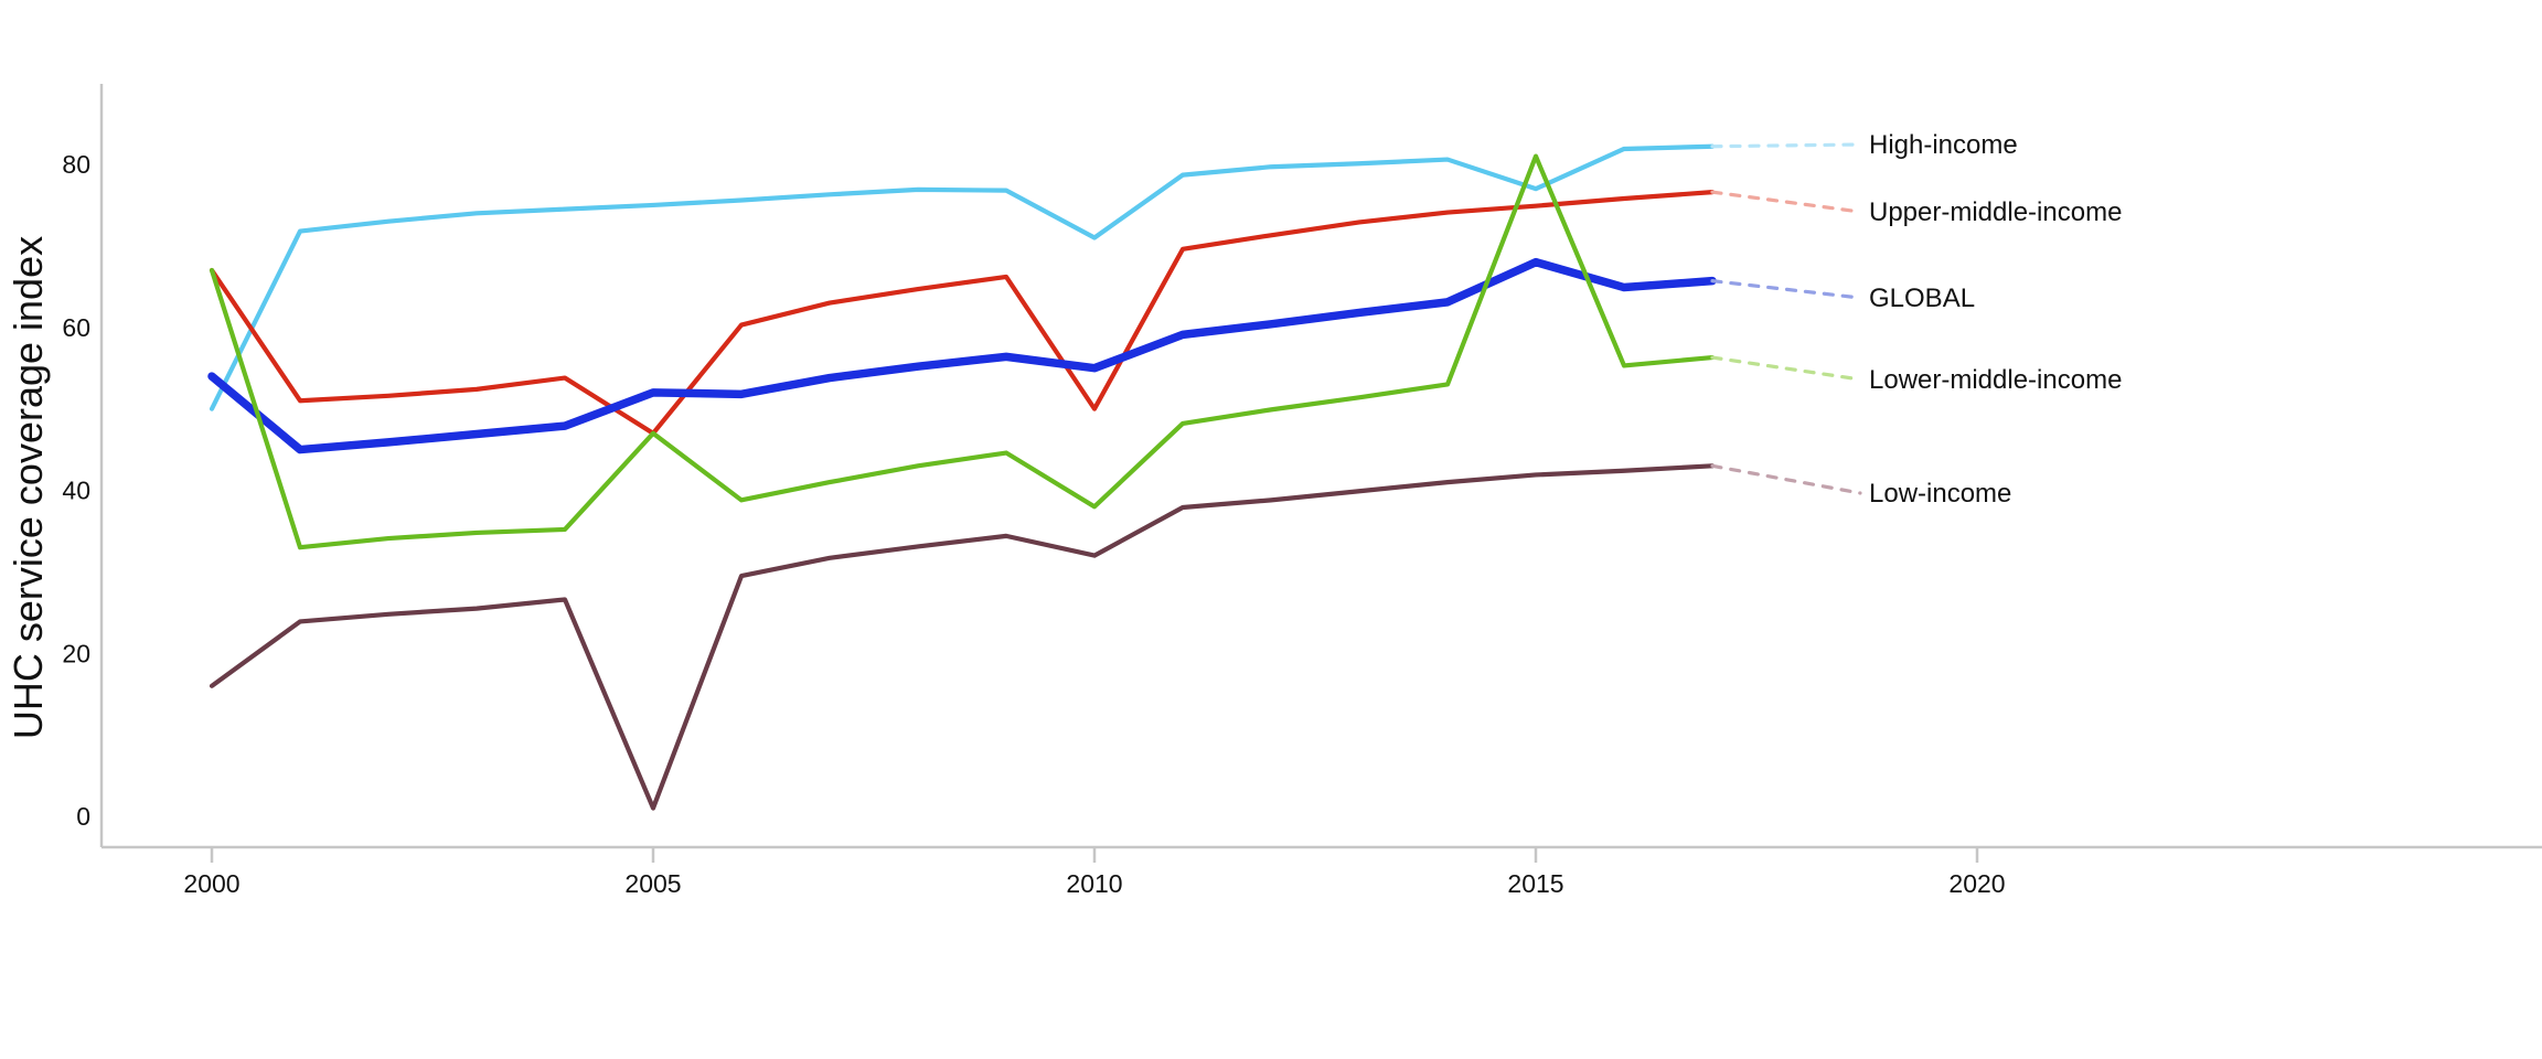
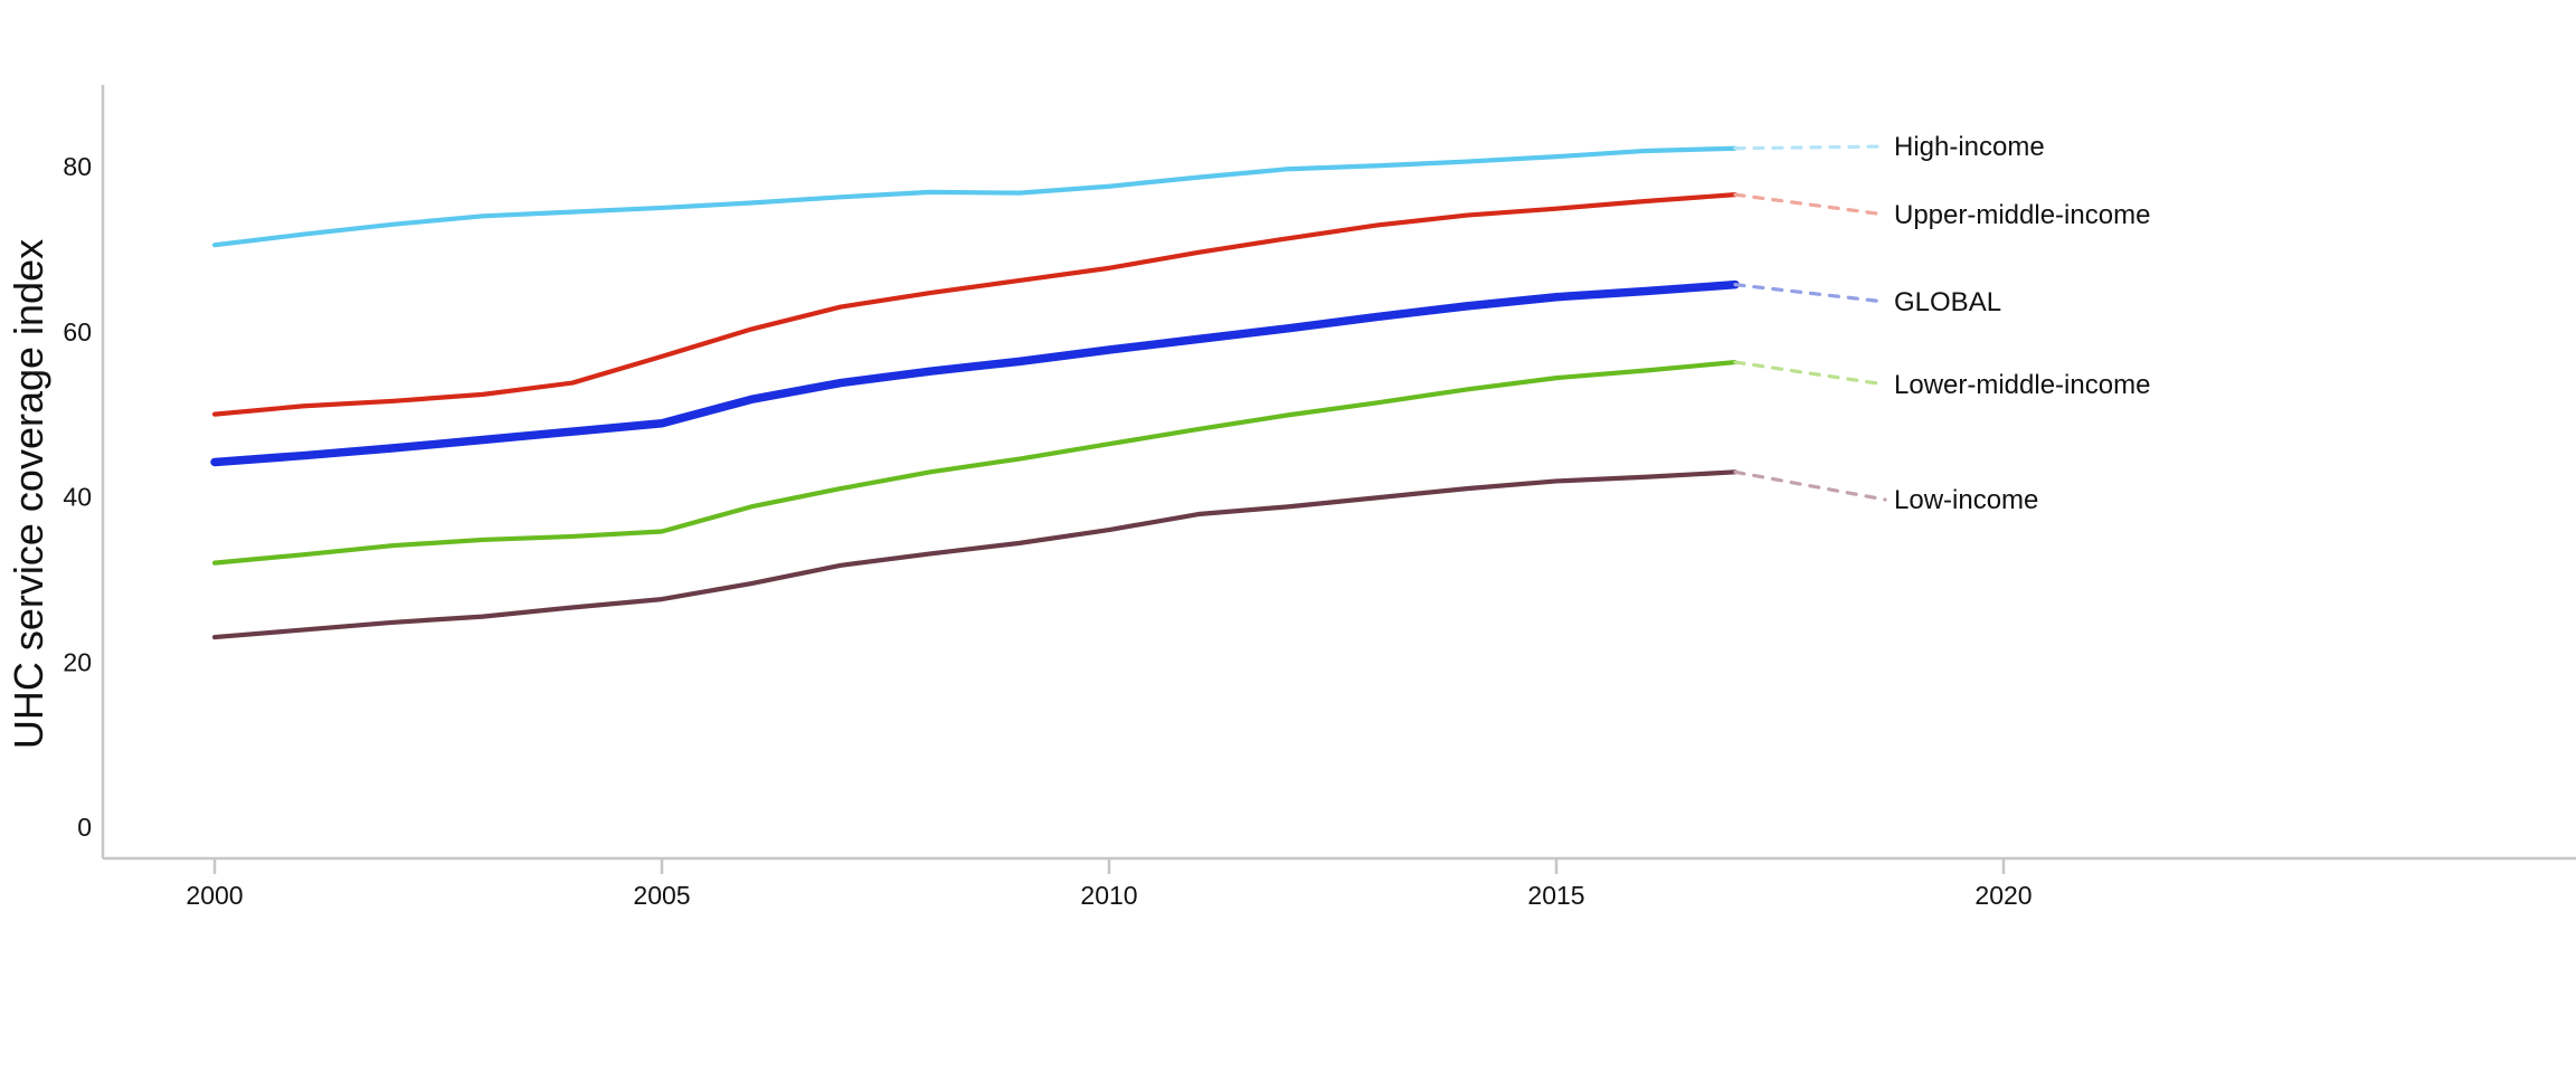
High-income/2000: 50 -> 70
Upper-middle-income/2000: 67 -> 50
GLOBAL/2000: 54 -> 44
Lower-middle-income/2000: 67 -> 32
Low-income/2000: 16 -> 23
Upper-middle-income/2005: 47 -> 57
GLOBAL/2005: 52 -> 49
Lower-middle-income/2005: 47 -> 36
Low-income/2005: 1 -> 28
High-income/2010: 71 -> 78
Upper-middle-income/2010: 50 -> 68
GLOBAL/2010: 55 -> 58
Lower-middle-income/2010: 38 -> 46
Low-income/2010: 32 -> 36
High-income/2015: 77 -> 81
GLOBAL/2015: 68 -> 64
Lower-middle-income/2015: 81 -> 54
